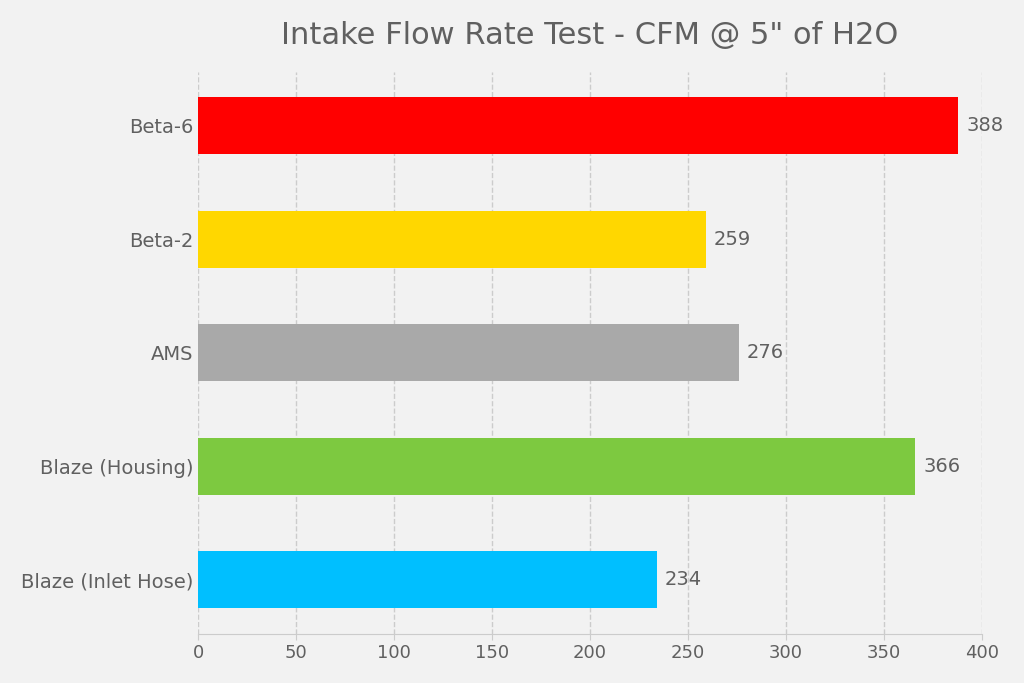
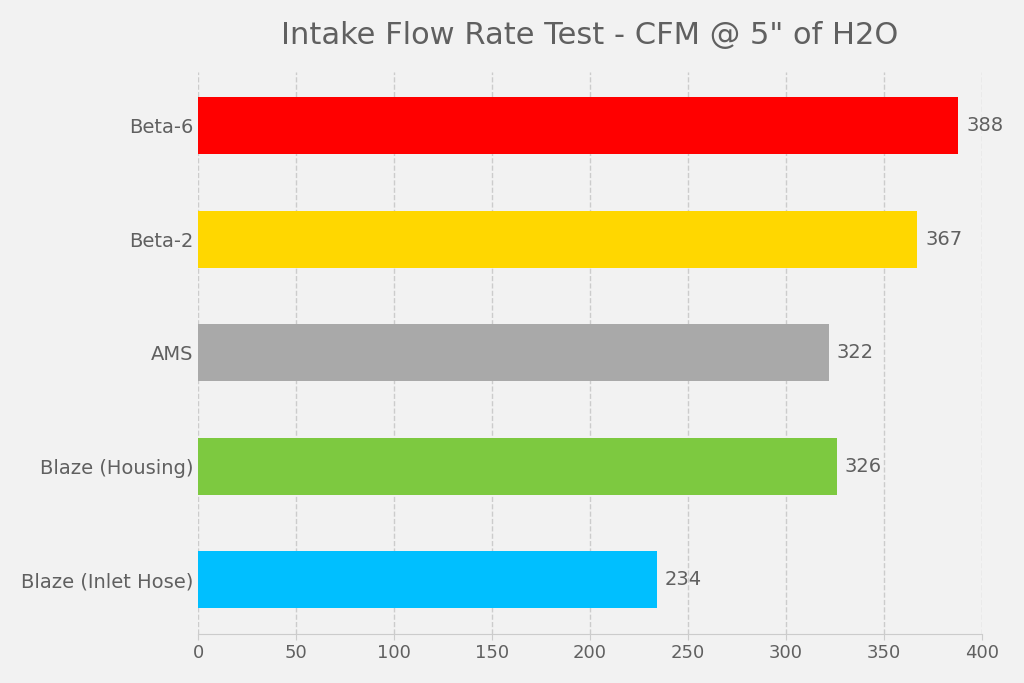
Beta-2: 259 -> 367
AMS: 276 -> 322
Blaze (Housing): 366 -> 326
